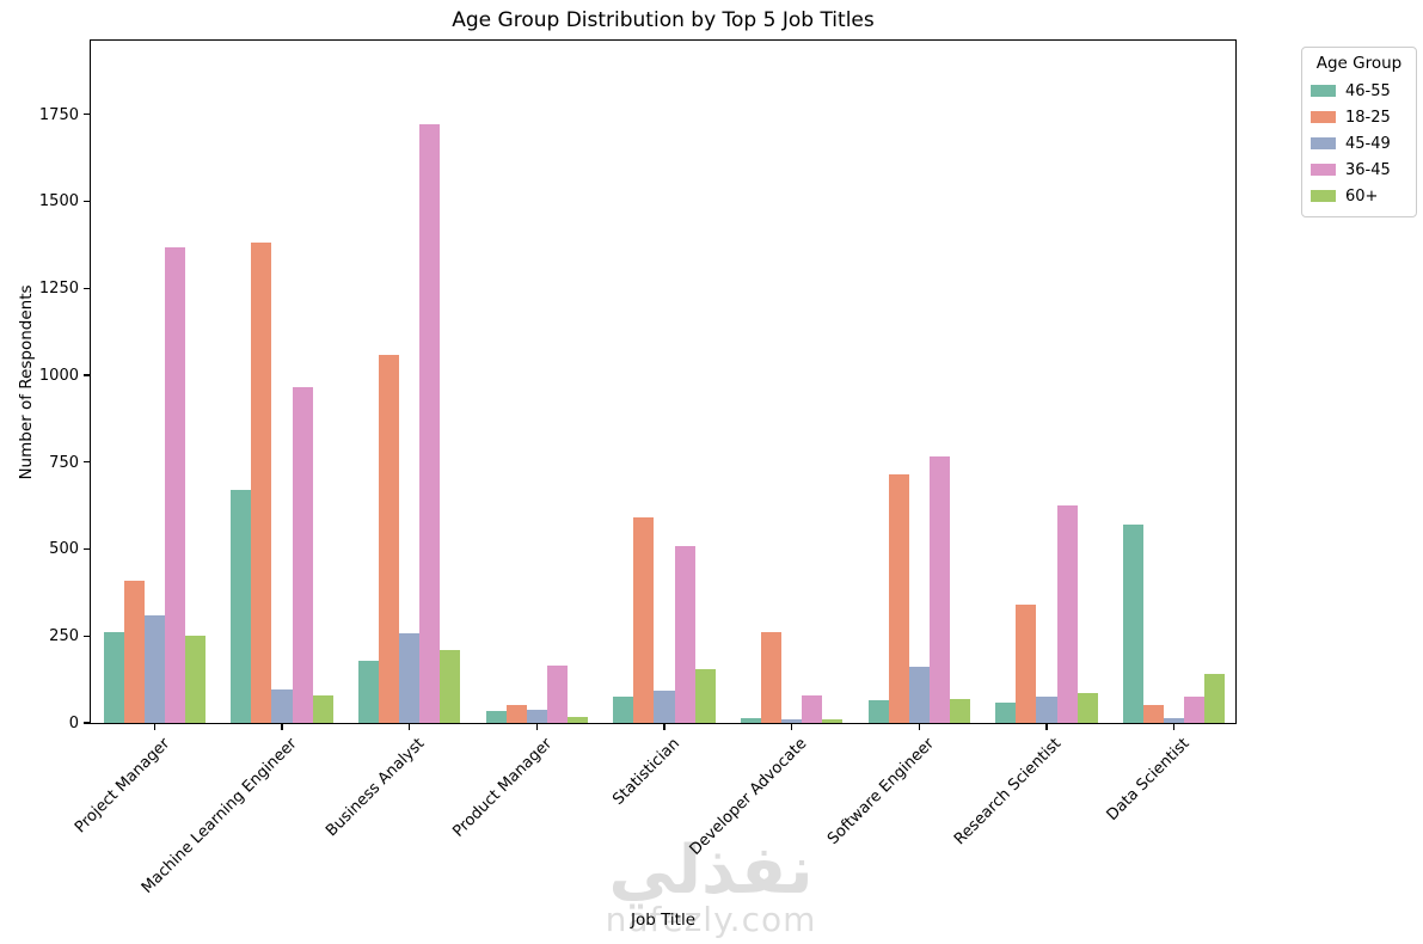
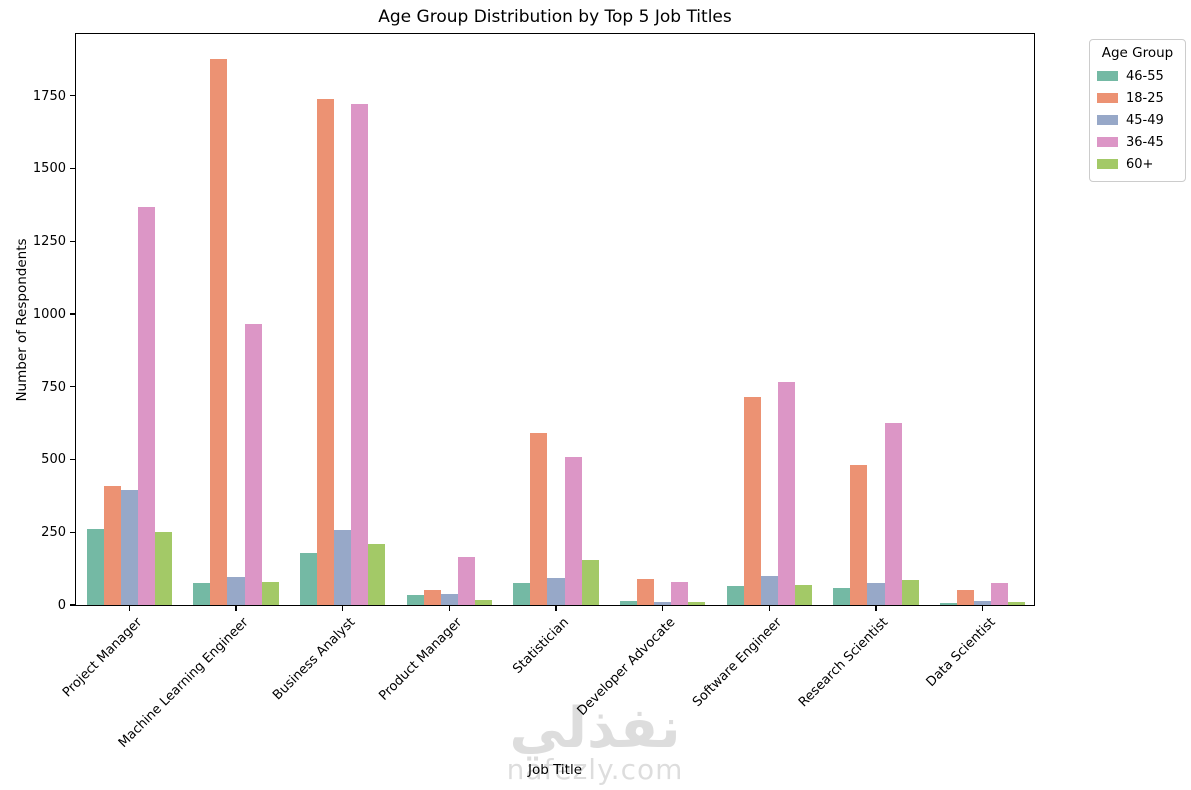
45-49/Project Manager: 310 -> 400
46-55/Machine Learning Engineer: 670 -> 80
18-25/Machine Learning Engineer: 1380 -> 1880
18-25/Business Analyst: 1060 -> 1740
18-25/Developer Advocate: 260 -> 90
45-49/Software Engineer: 160 -> 100
18-25/Research Scientist: 340 -> 480
46-55/Data Scientist: 570 -> 10
60+/Data Scientist: 140 -> 10
